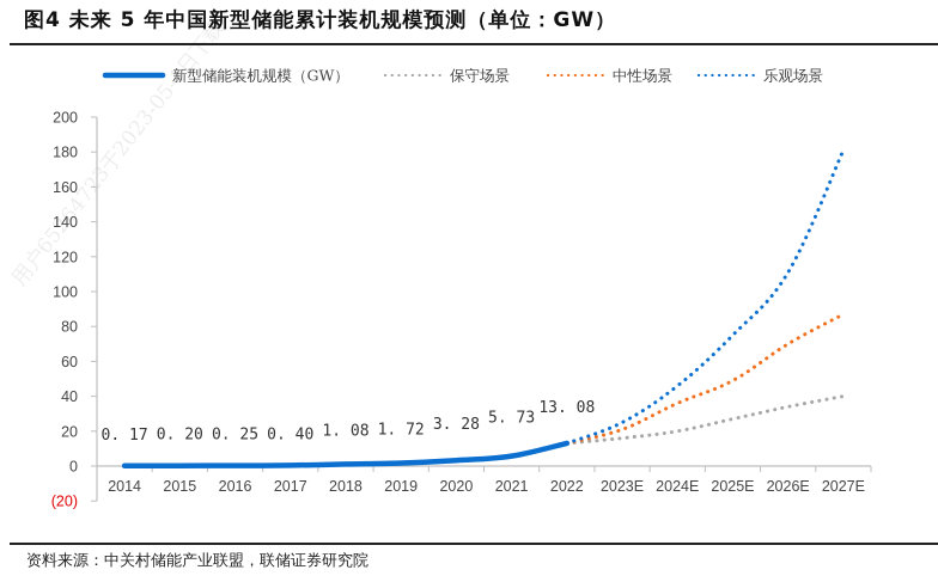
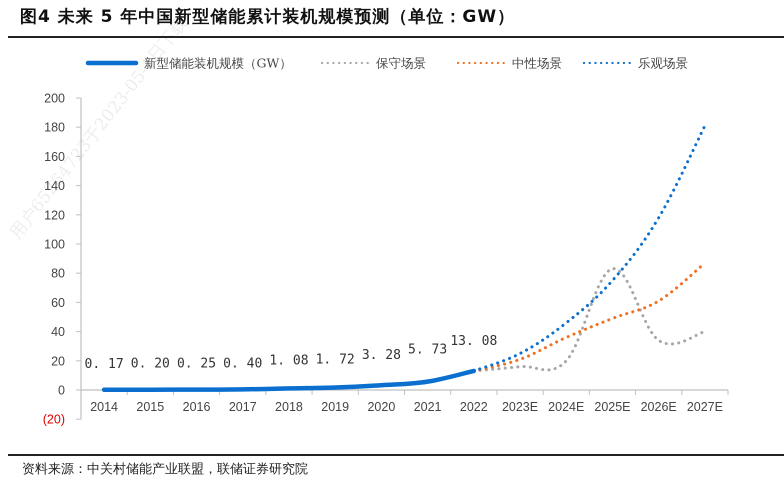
保守场景/2025E: 27 -> 83
中性场景/2026E: 70 -> 61
乐观场景/2026E: 111 -> 118
